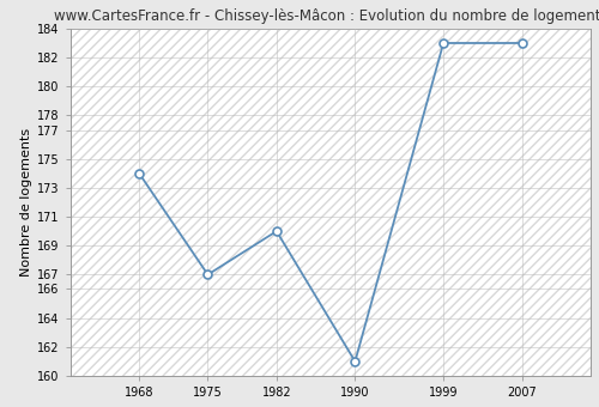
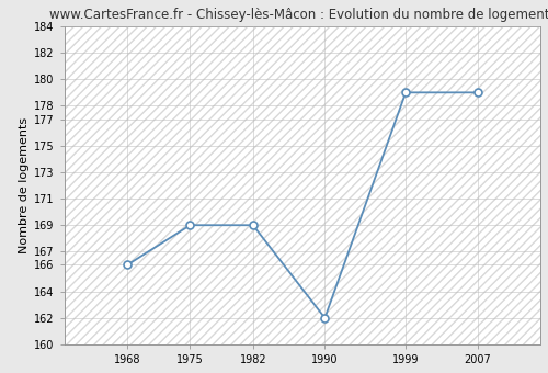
1968: 174 -> 166
1975: 167 -> 169
1982: 170 -> 169
1990: 161 -> 162
1999: 183 -> 179
2007: 183 -> 179
